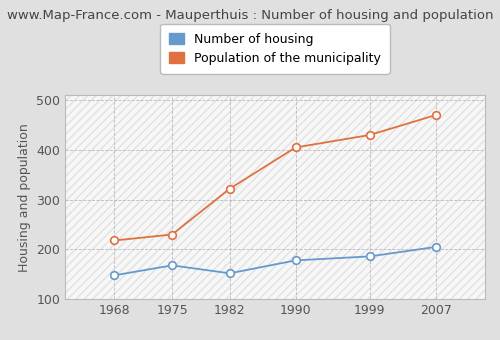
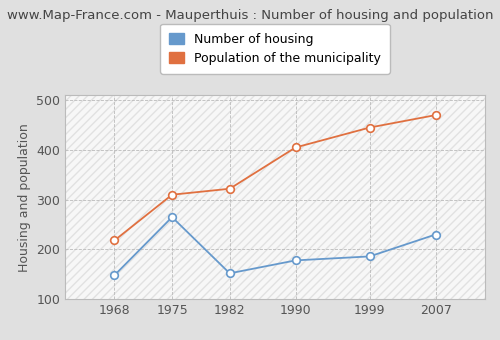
Number of housing/1975: 168 -> 265
Population of the municipality/1975: 230 -> 310
Population of the municipality/1999: 430 -> 445
Number of housing/2007: 205 -> 230
